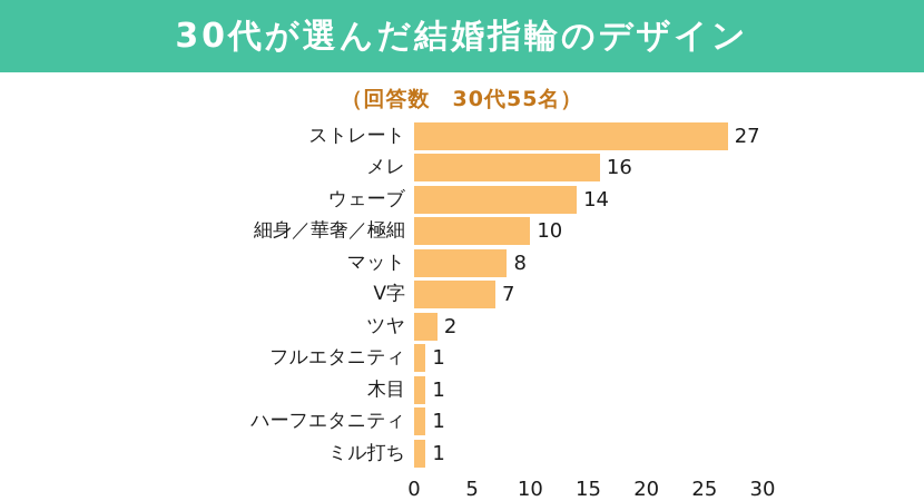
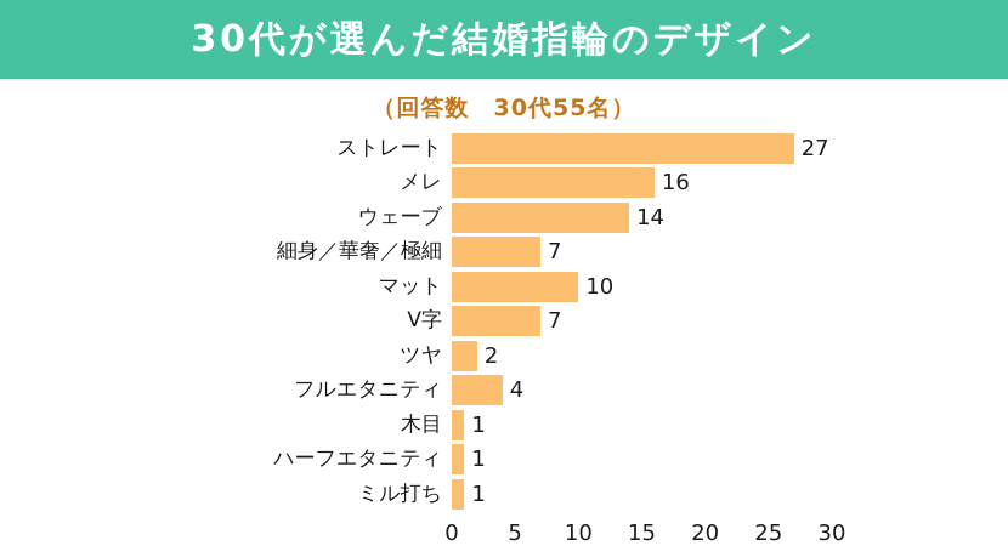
細身／華奢／極細: 10 -> 7
マット: 8 -> 10
フルエタニティ: 1 -> 4
